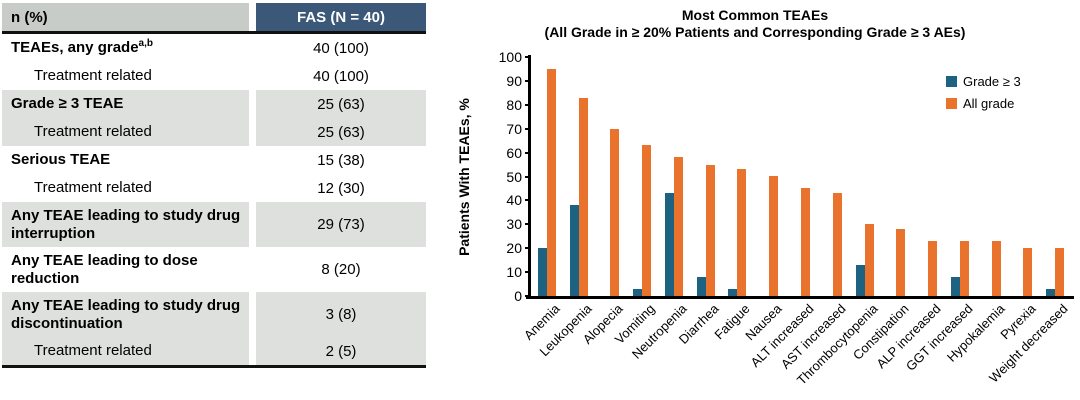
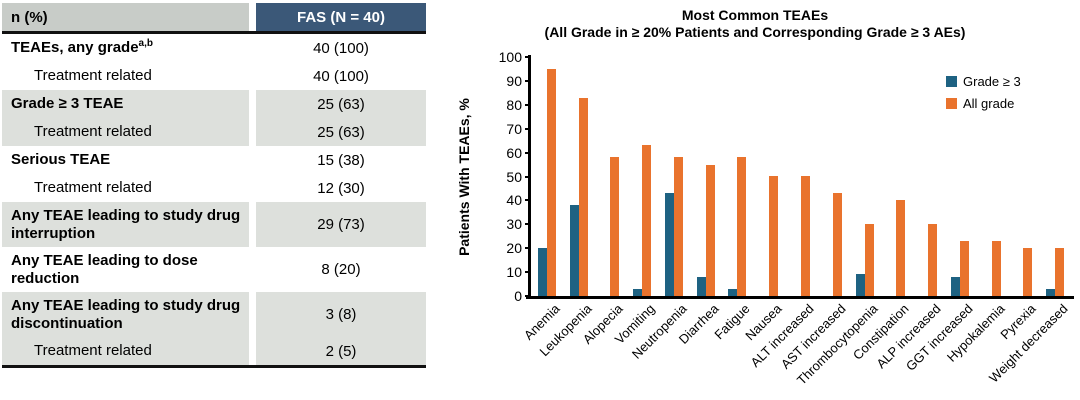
All grade/Alopecia: 70 -> 58
All grade/Fatigue: 53 -> 58
All grade/ALT increased: 45 -> 50
Grade ≥ 3/Thrombocytopenia: 13 -> 9
All grade/Constipation: 28 -> 40
All grade/ALP increased: 23 -> 30
